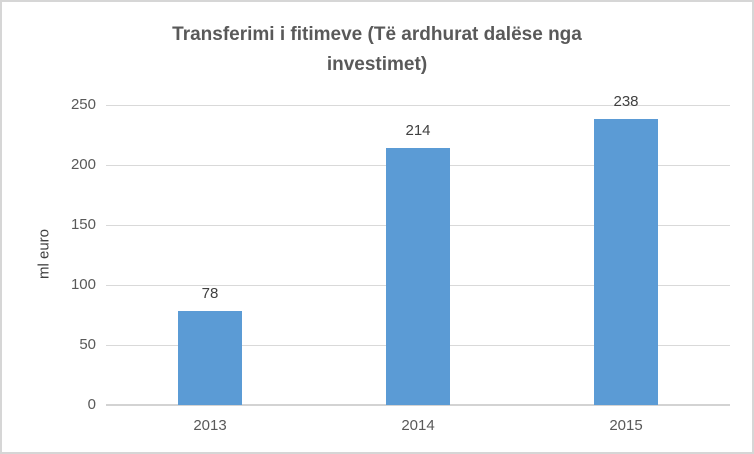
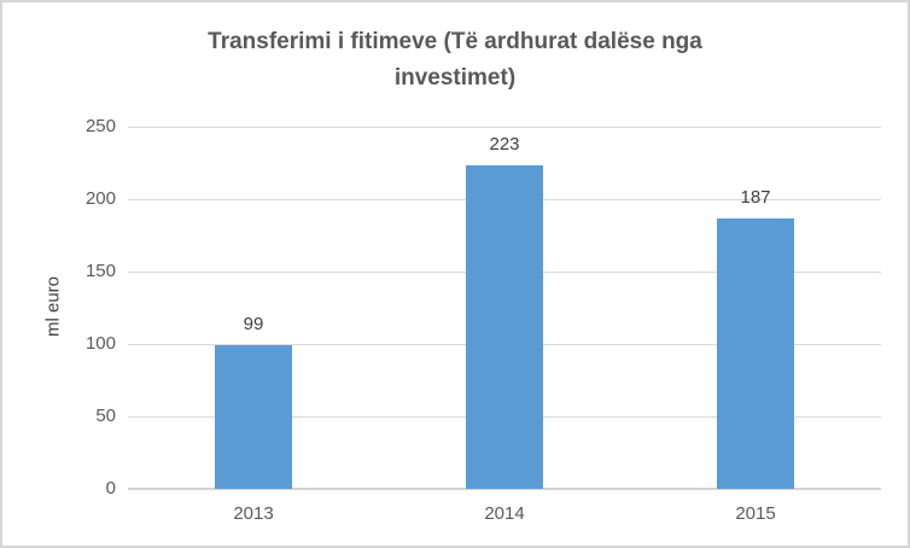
2013: 78 -> 99
2014: 214 -> 223
2015: 238 -> 187
